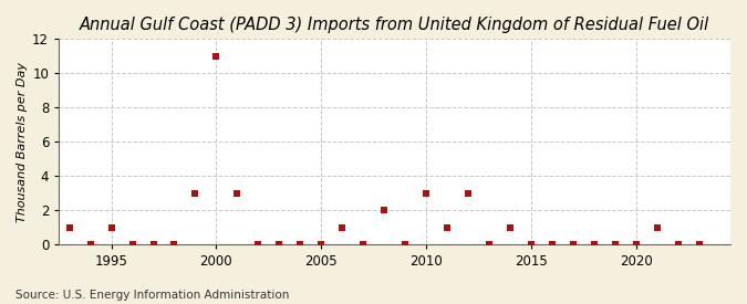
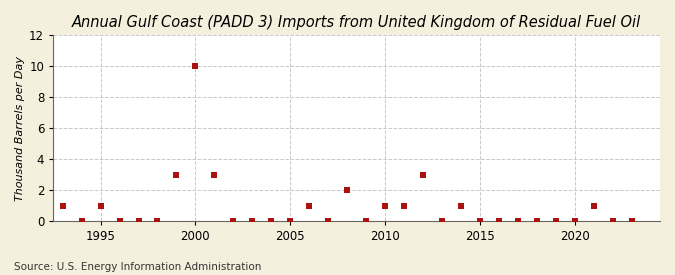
2000: 11 -> 10
2010: 3 -> 1
